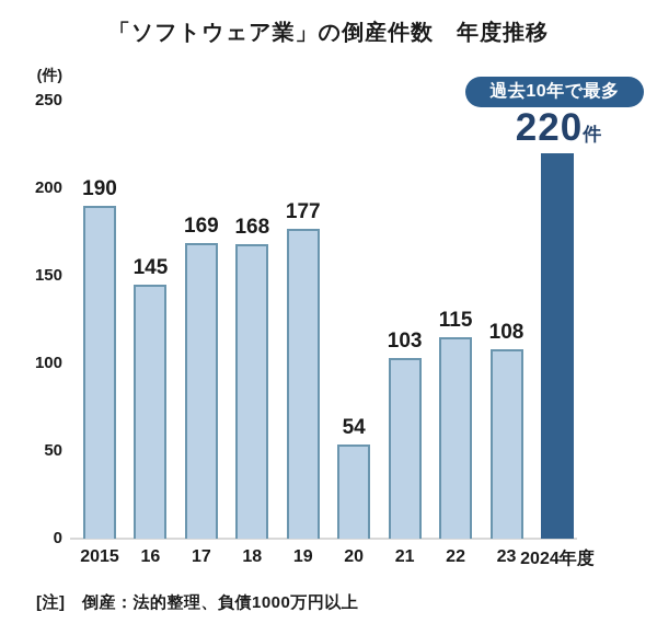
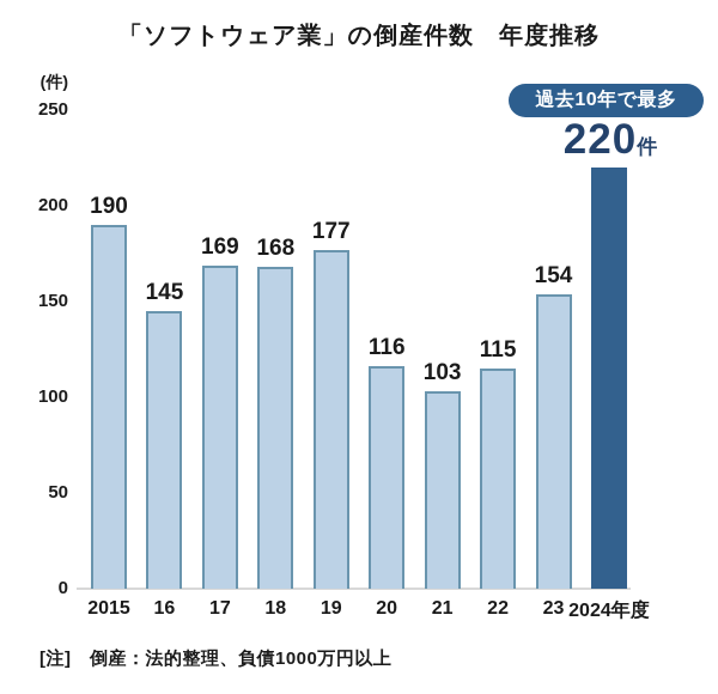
20: 54 -> 116
23: 108 -> 154
